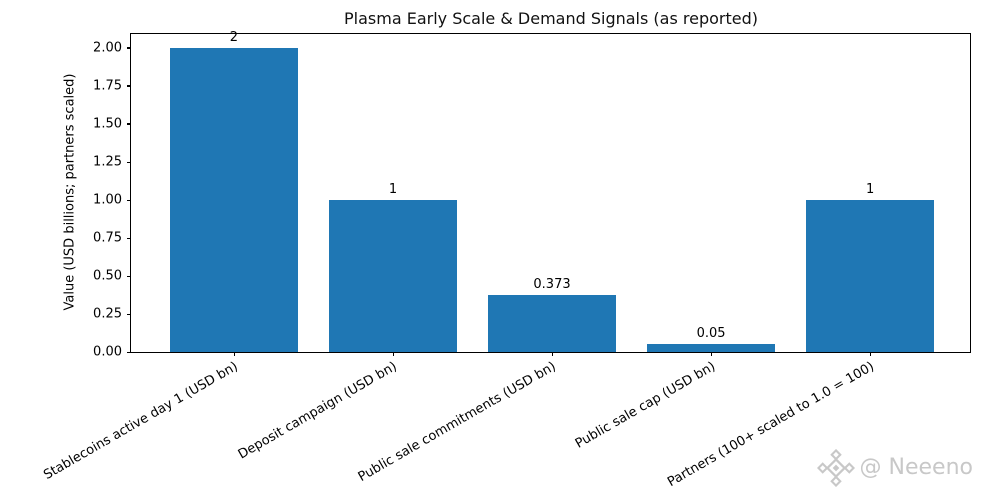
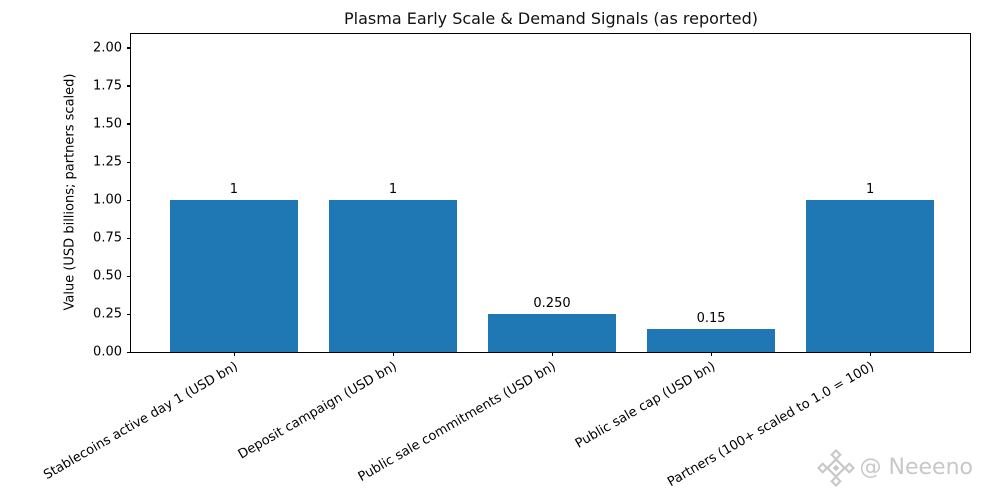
Stablecoins active day 1 (USD bn): 2 -> 1
Public sale commitments (USD bn): 0.373 -> 0.250
Public sale cap (USD bn): 0.05 -> 0.15
